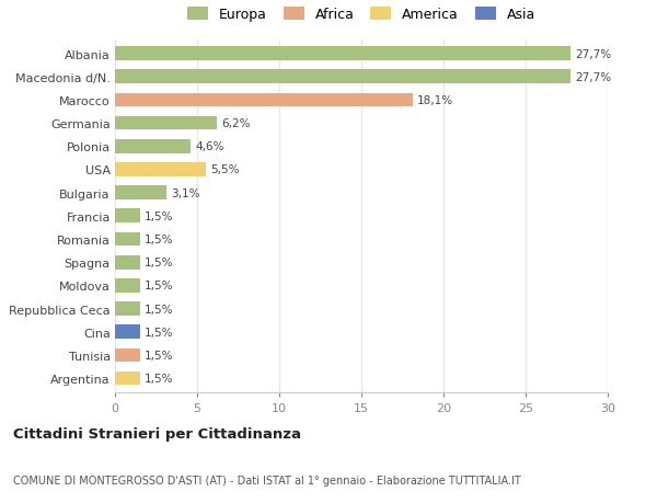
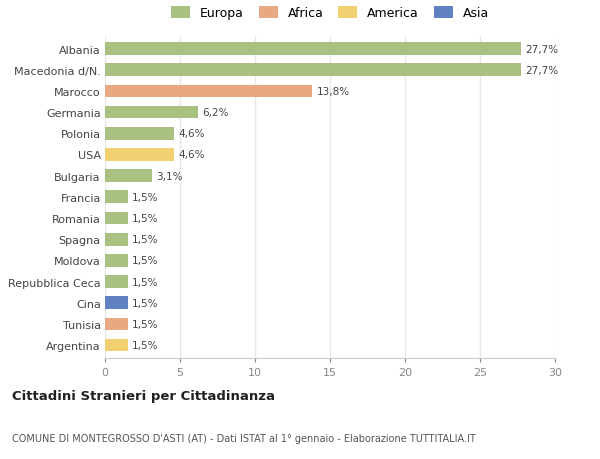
Marocco: 18,1% -> 13,8%
USA: 5,5% -> 4,6%
